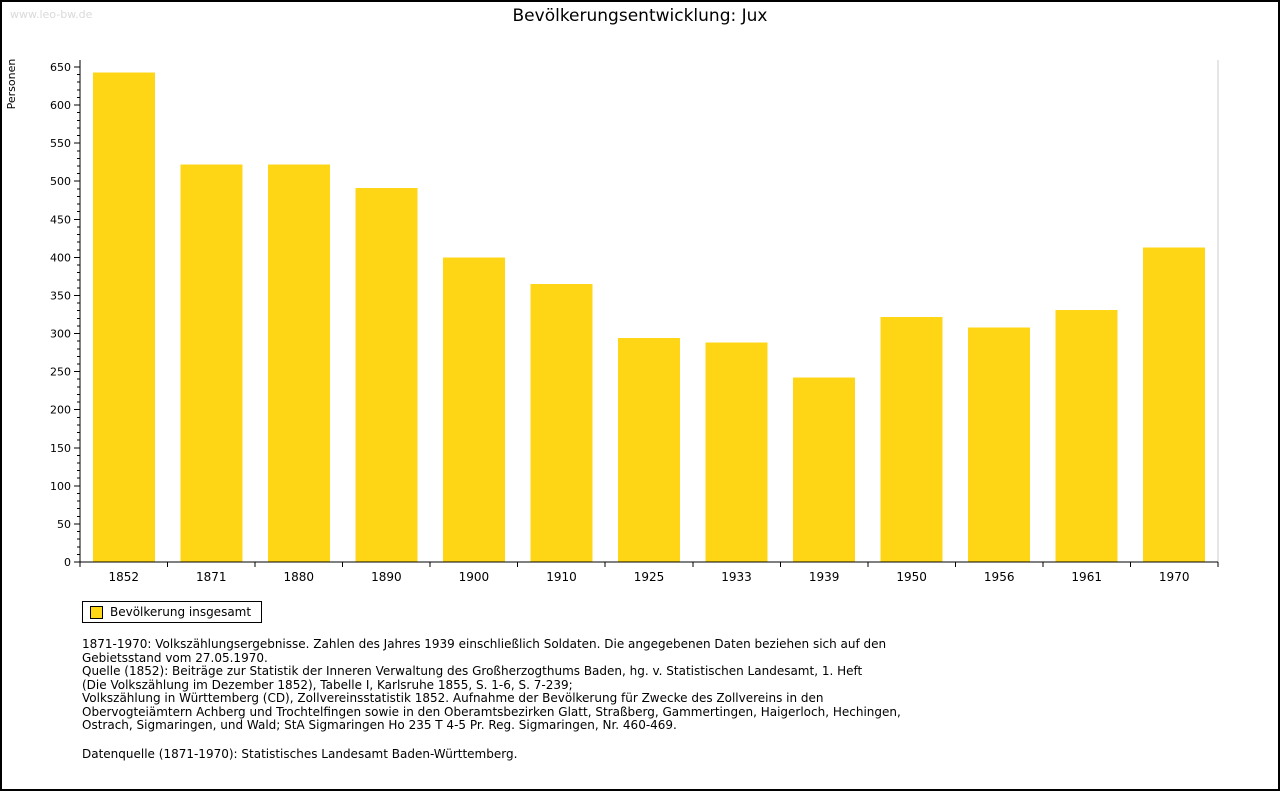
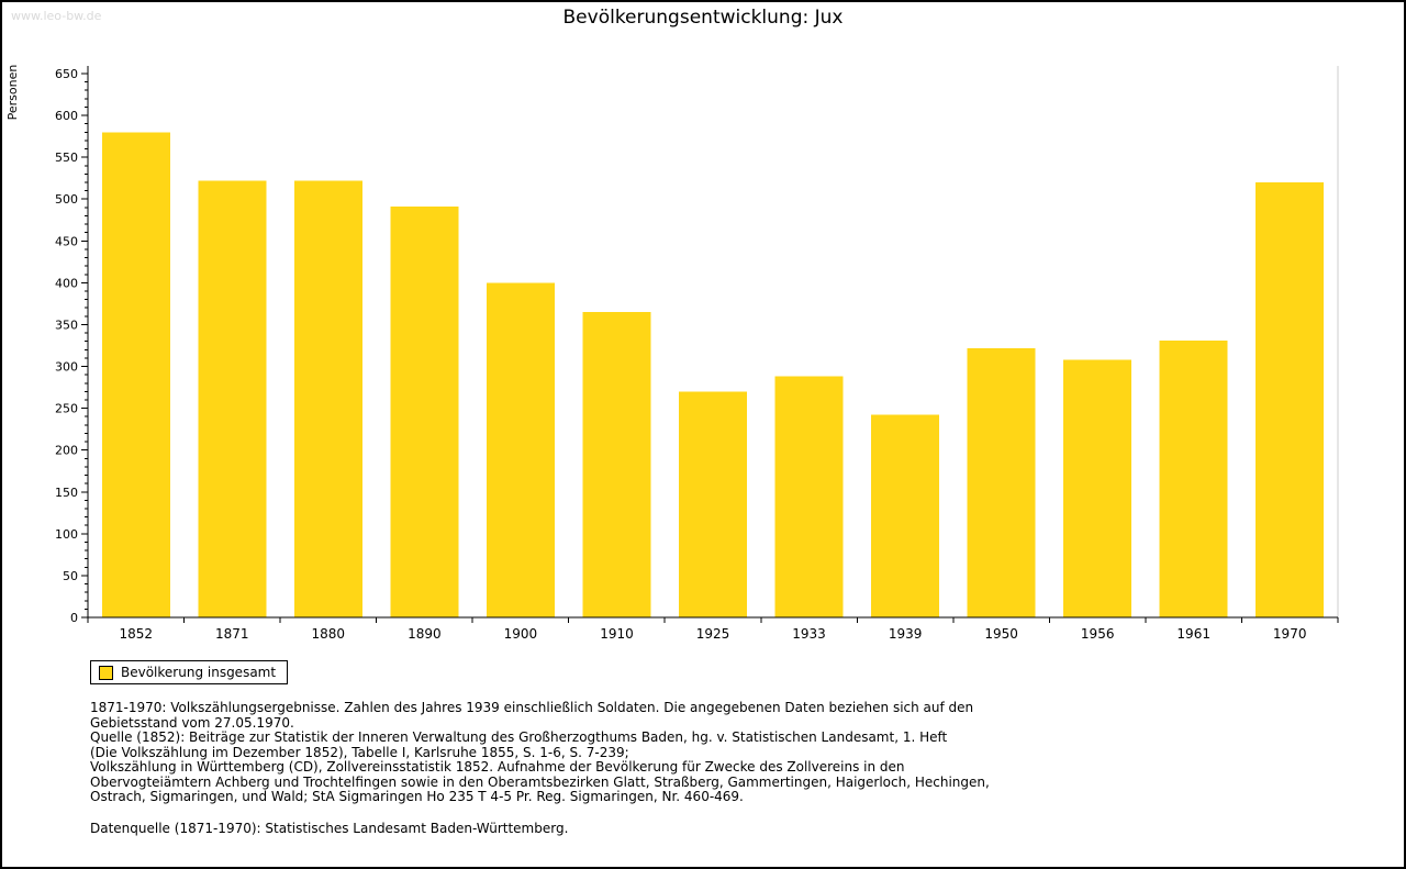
1852: 640 -> 580
1925: 290 -> 270
1970: 410 -> 520
